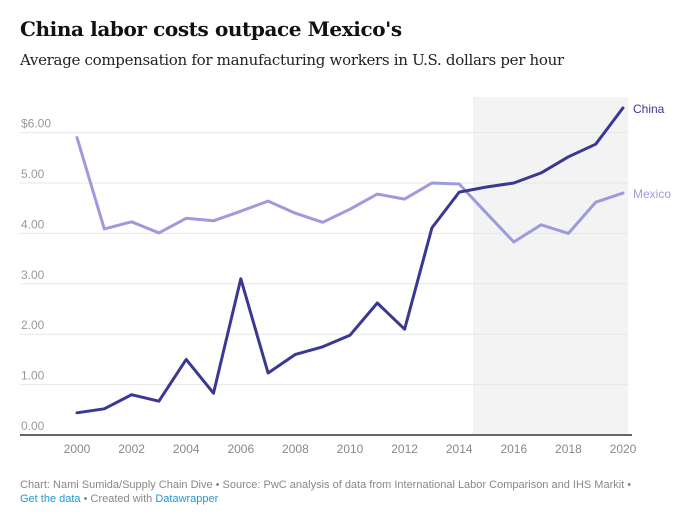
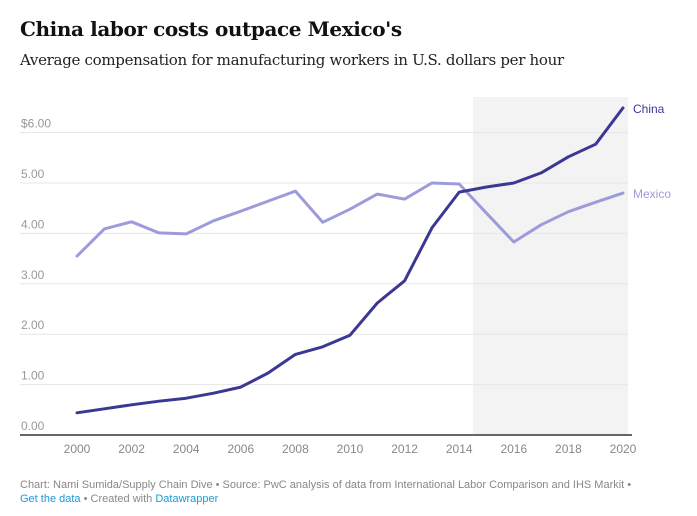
Mexico/2000: $5.9 -> $3.5
China/2002: $0.8 -> $0.6
China/2004: $1.5 -> $0.7
Mexico/2004: $4.3 -> $4.0
China/2006: $3.1 -> $0.9
Mexico/2008: $4.4 -> $4.8
China/2012: $2.1 -> $3.1
Mexico/2018: $4.0 -> $4.4
